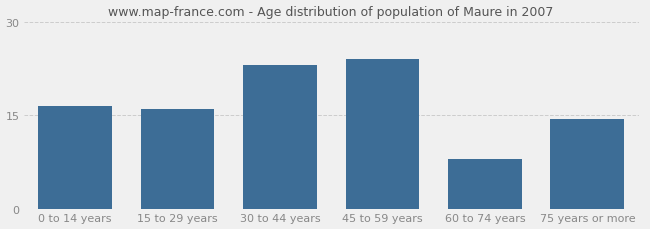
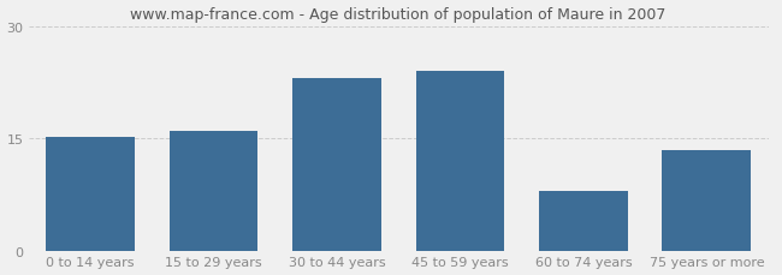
0 to 14 years: 16.5 -> 15.2
75 years or more: 14.5 -> 13.4
